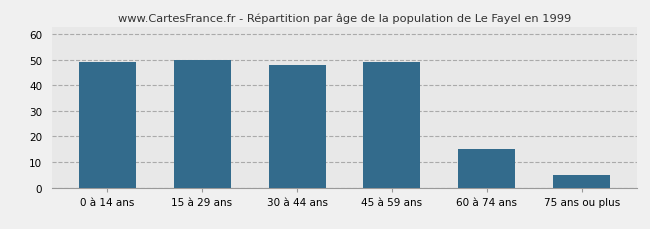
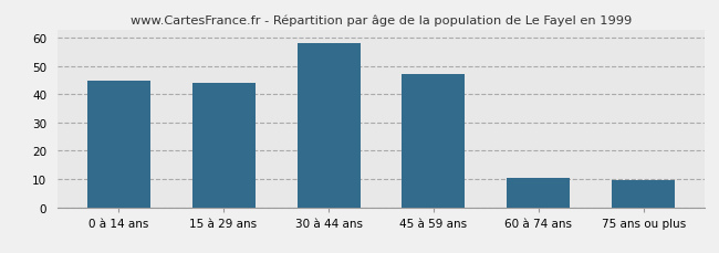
0 à 14 ans: 49.0 -> 45.0
15 à 29 ans: 50.0 -> 44.0
30 à 44 ans: 48.0 -> 58.0
45 à 59 ans: 49.0 -> 47.0
60 à 74 ans: 15.0 -> 10.5
75 ans ou plus: 5.0 -> 9.5
